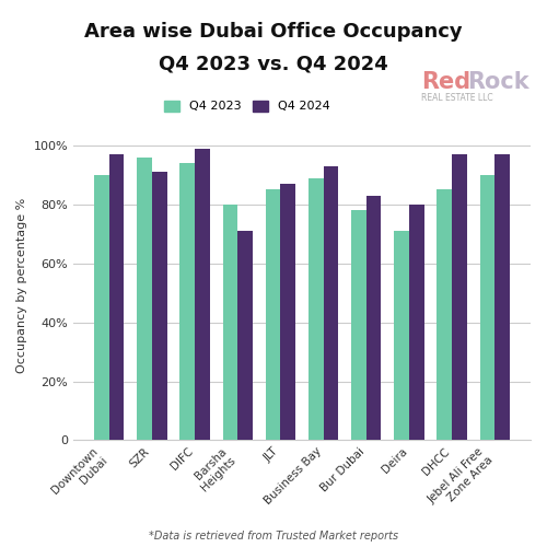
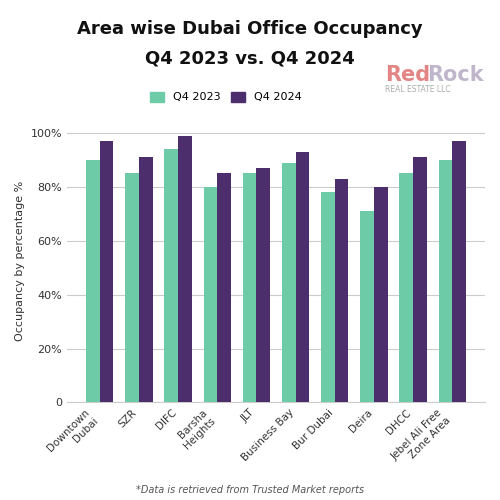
Q4 2023/SZR: 96% -> 85%
Q4 2024/Barsha Heights: 71% -> 85%
Q4 2024/DHCC: 97% -> 91%
